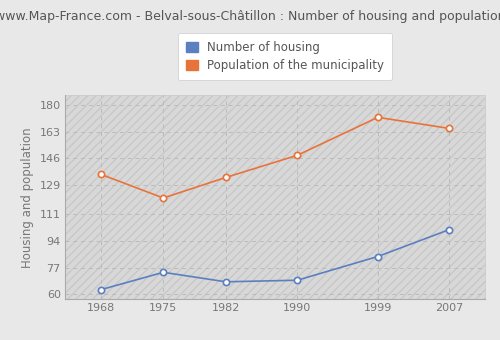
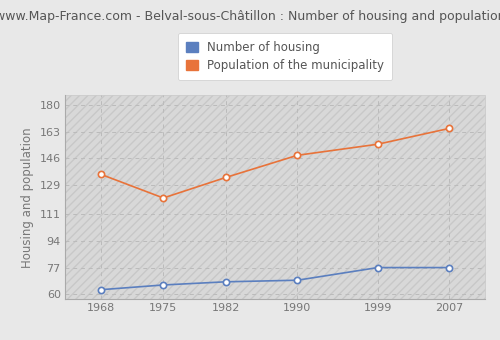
Number of housing/1975: 74 -> 66
Number of housing/1999: 84 -> 77
Population of the municipality/1999: 172 -> 155
Number of housing/2007: 101 -> 77
